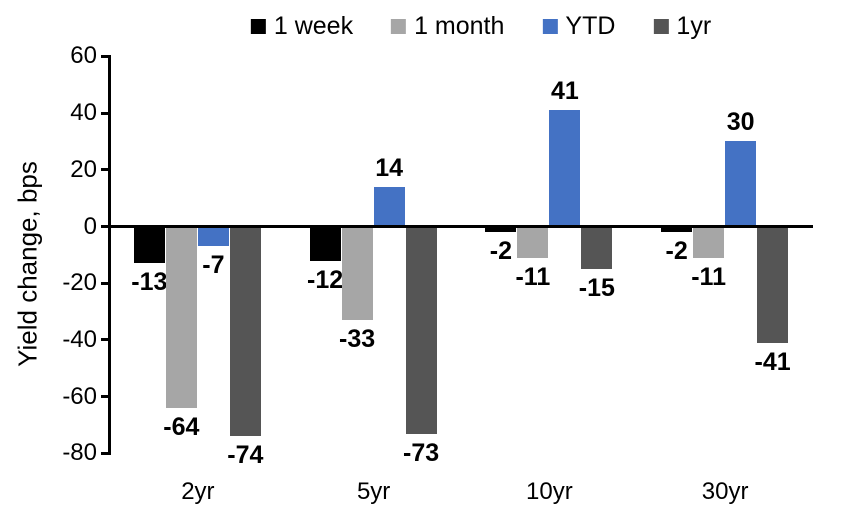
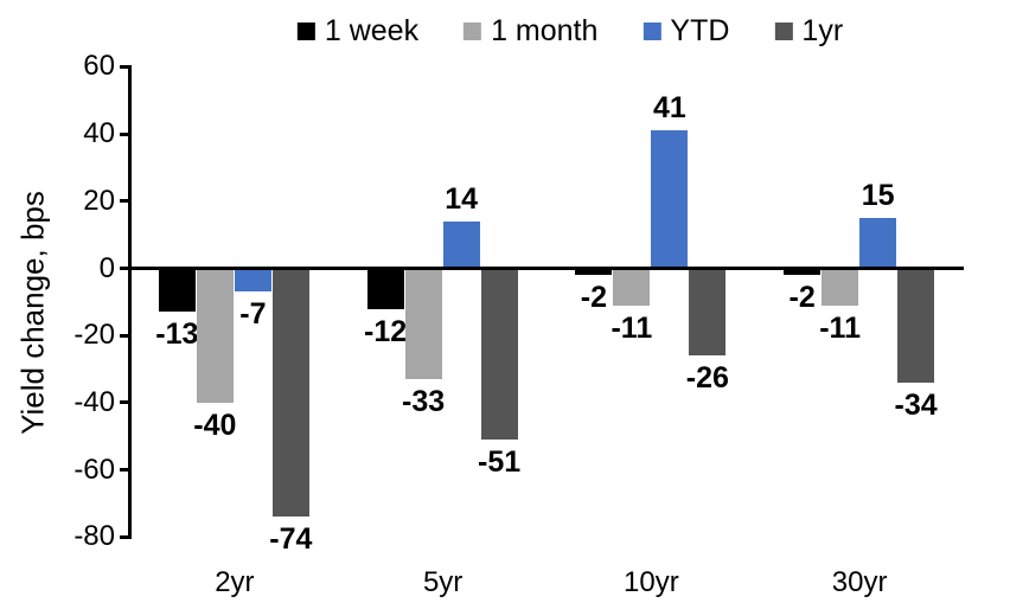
1 month/2yr: -64 -> -40
1yr/5yr: -73 -> -51
1yr/10yr: -15 -> -26
YTD/30yr: 30 -> 15
1yr/30yr: -41 -> -34
